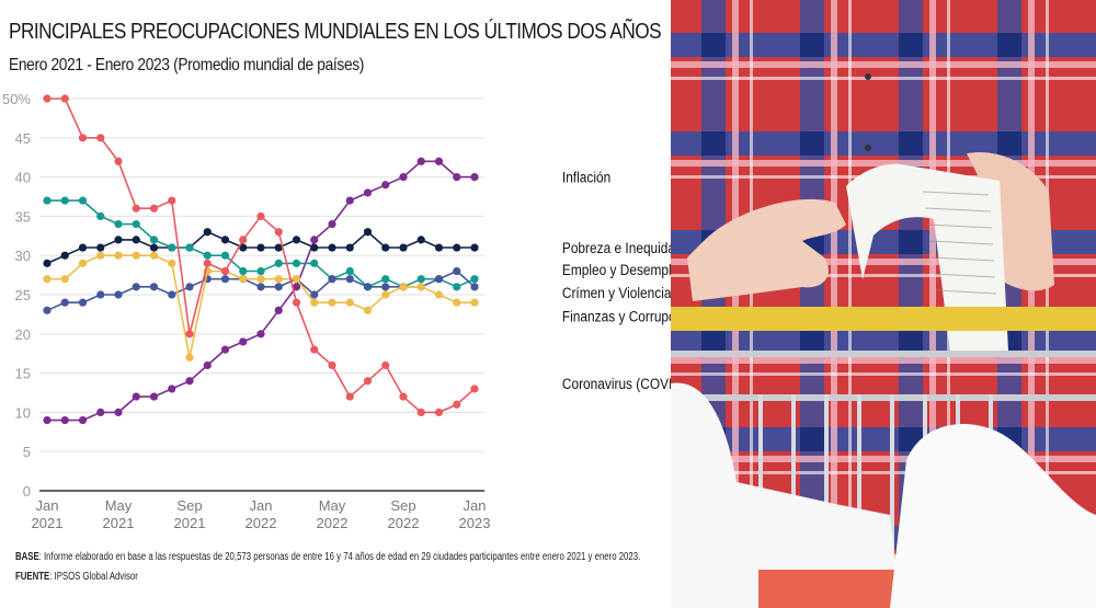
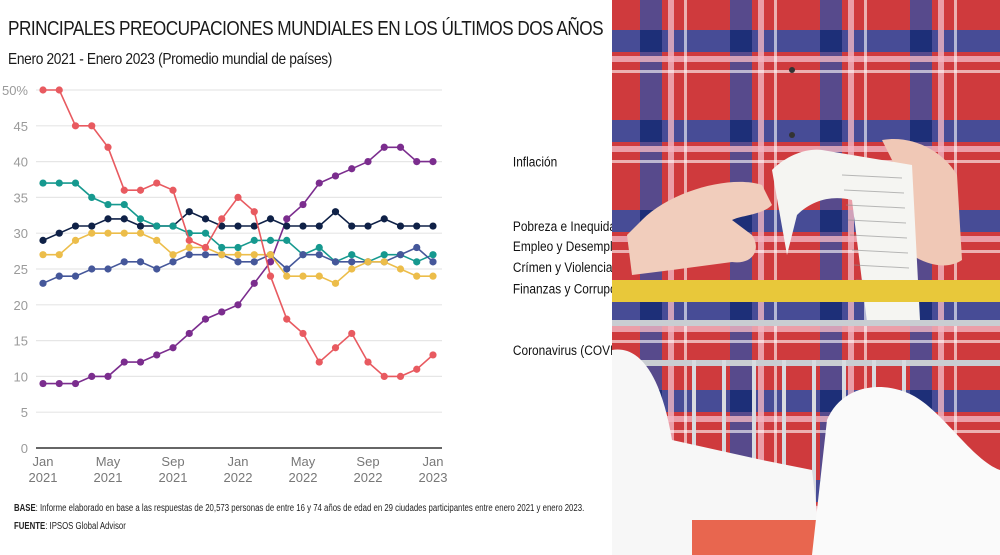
Finanzas y Corrupción Política/Sep 2021: 17% -> 27%
Coronavirus (COVID-19)/Sep 2021: 20% -> 36%
